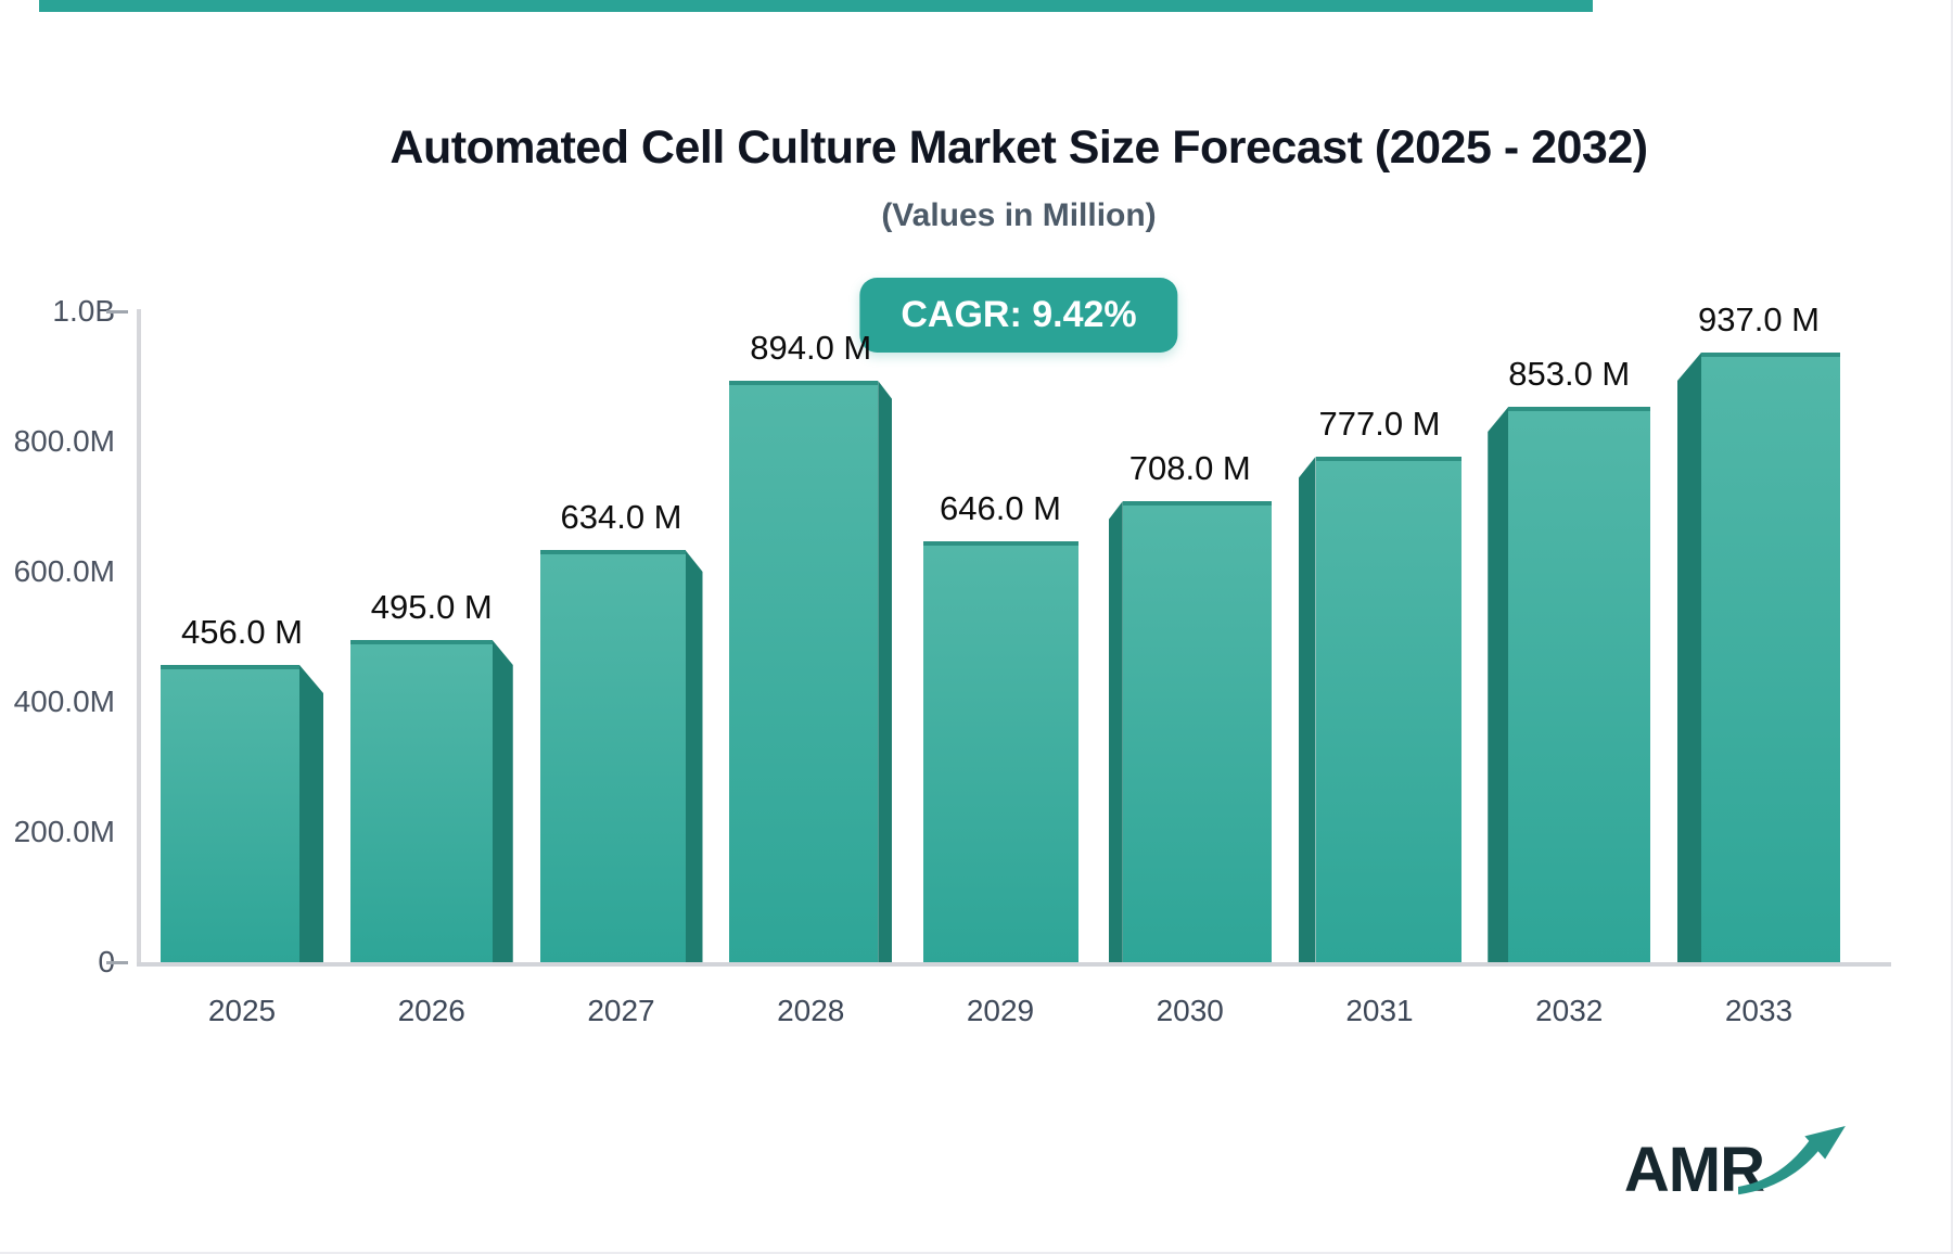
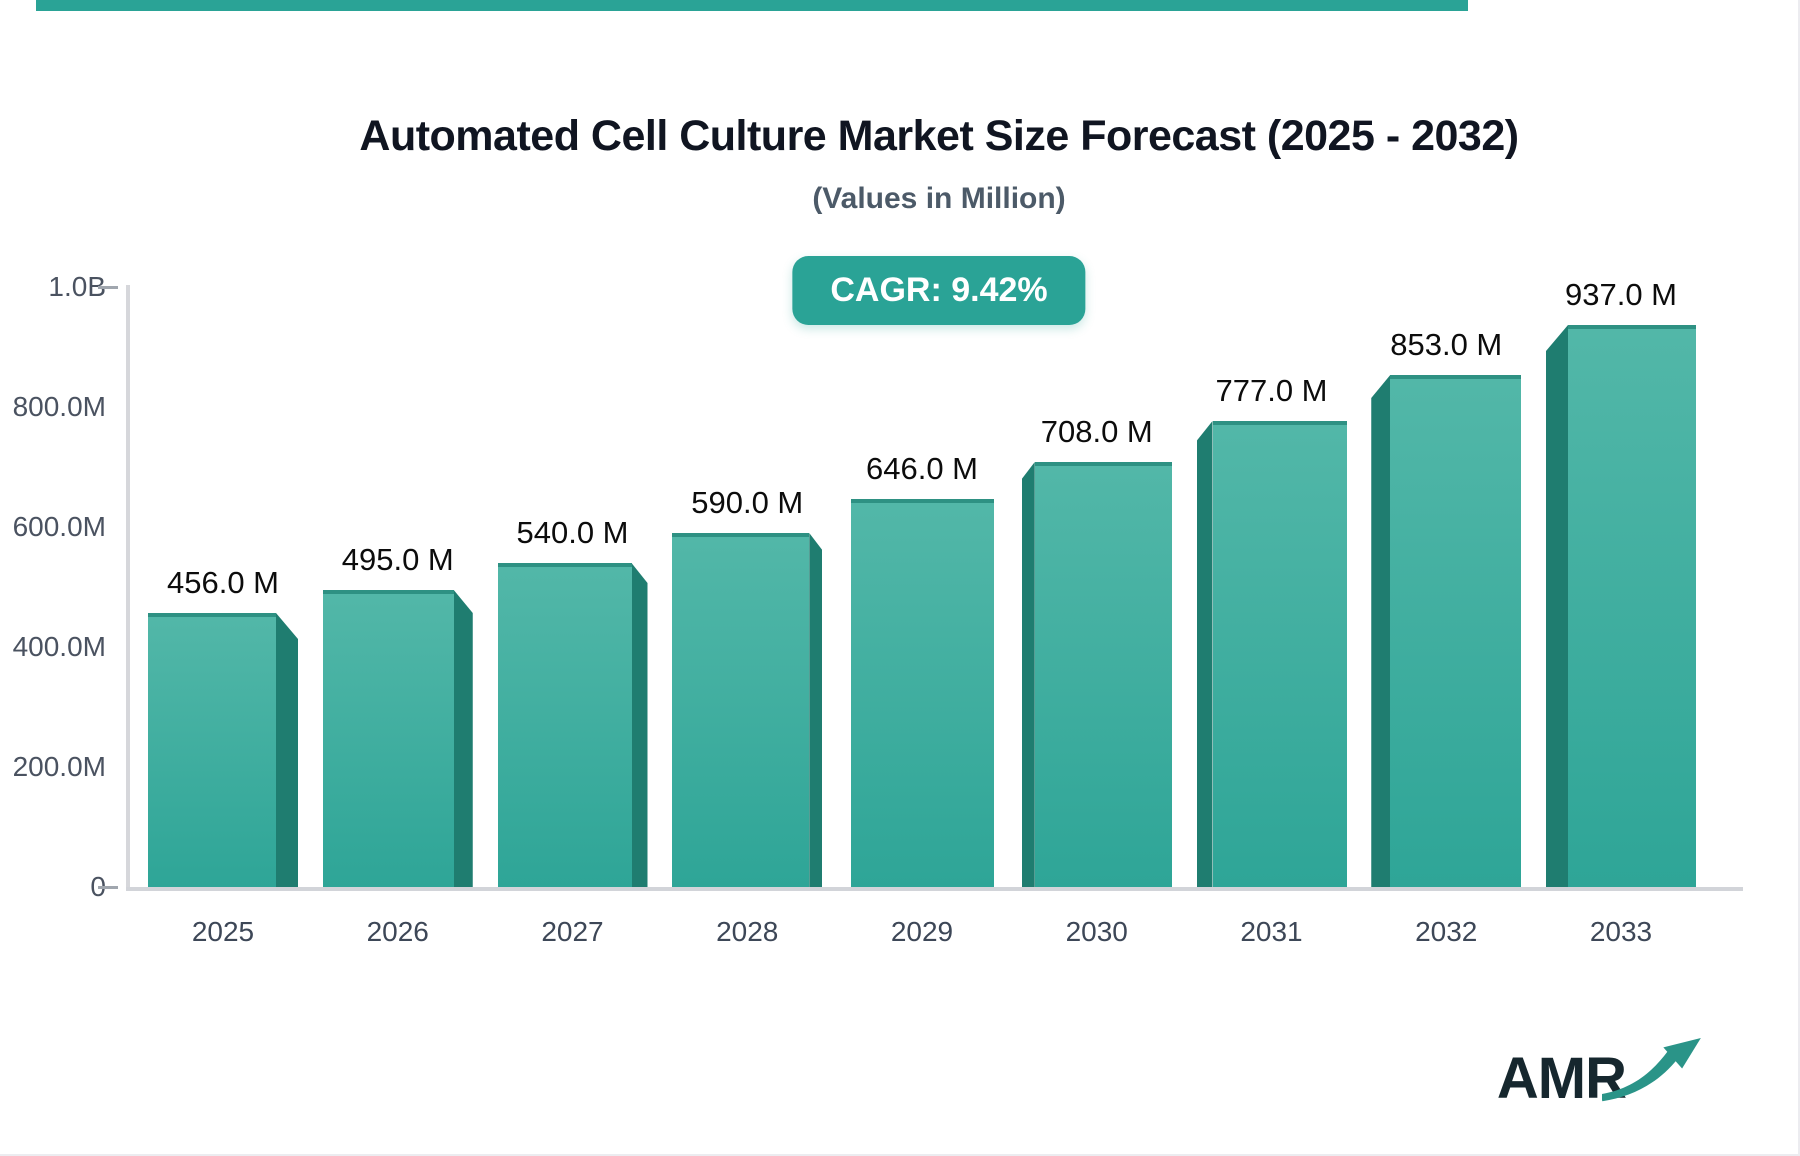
2027: 634.0 -> 540.0
2028: 894.0 -> 590.0
